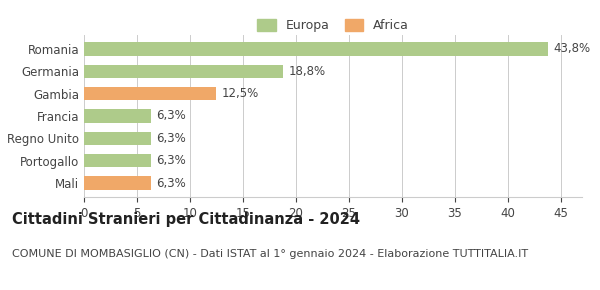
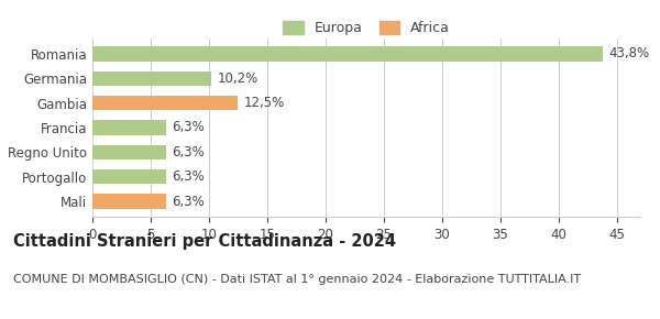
Germania: 18,8% -> 10,2%
